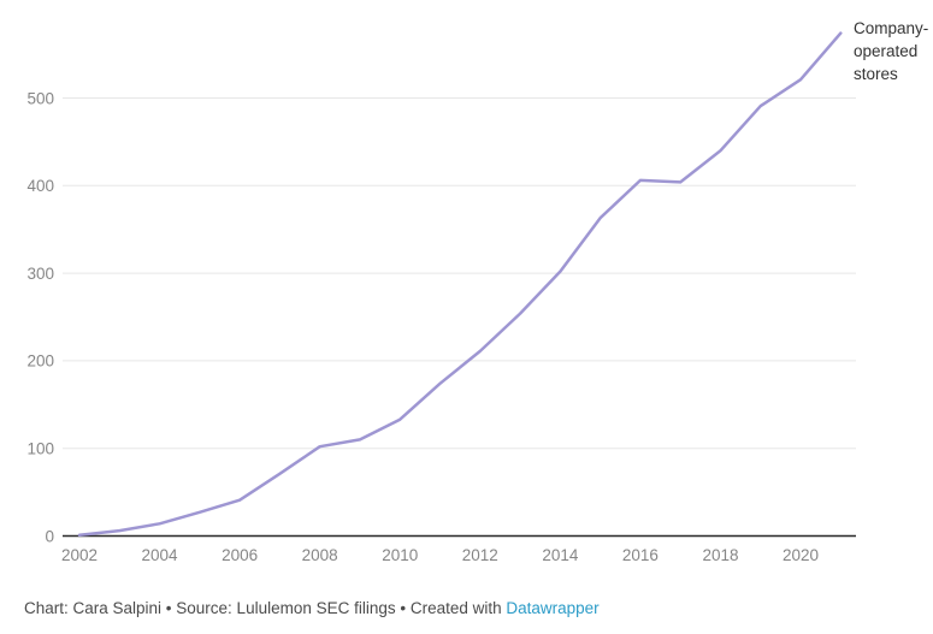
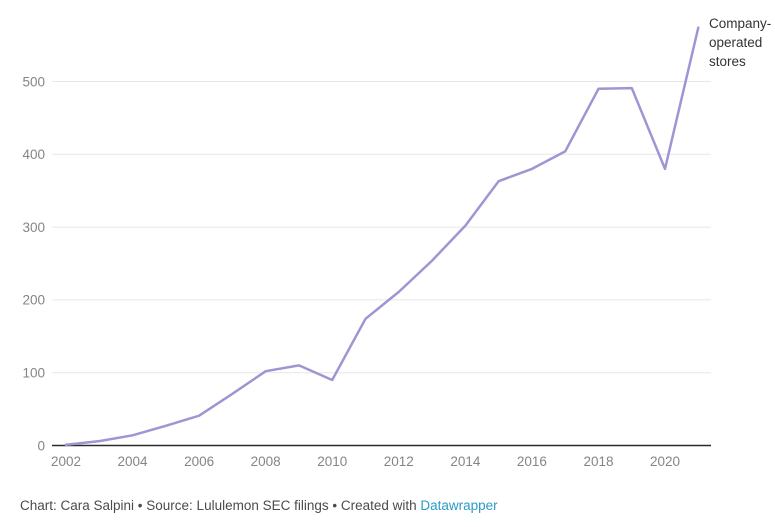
2010: 130 -> 90
2016: 410 -> 380
2018: 440 -> 490
2020: 520 -> 380
